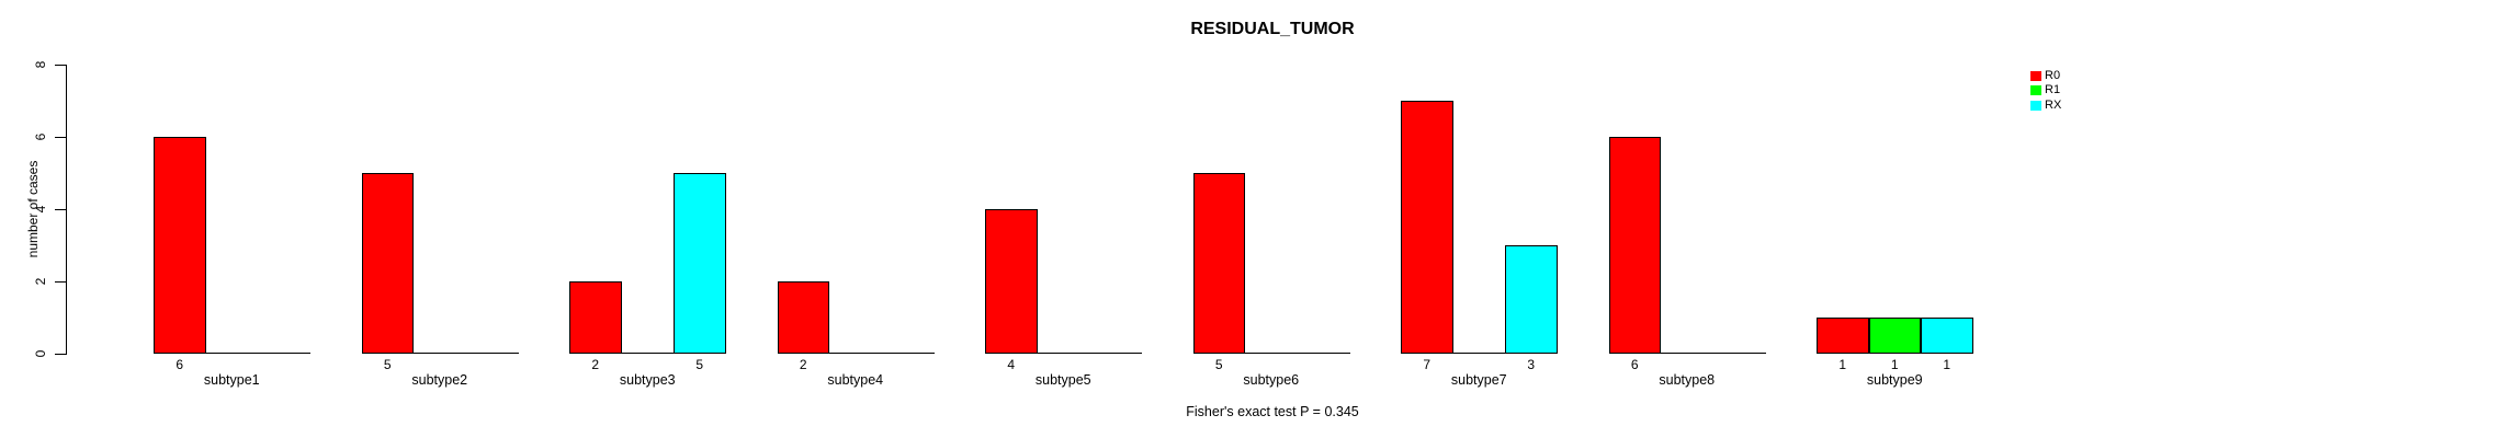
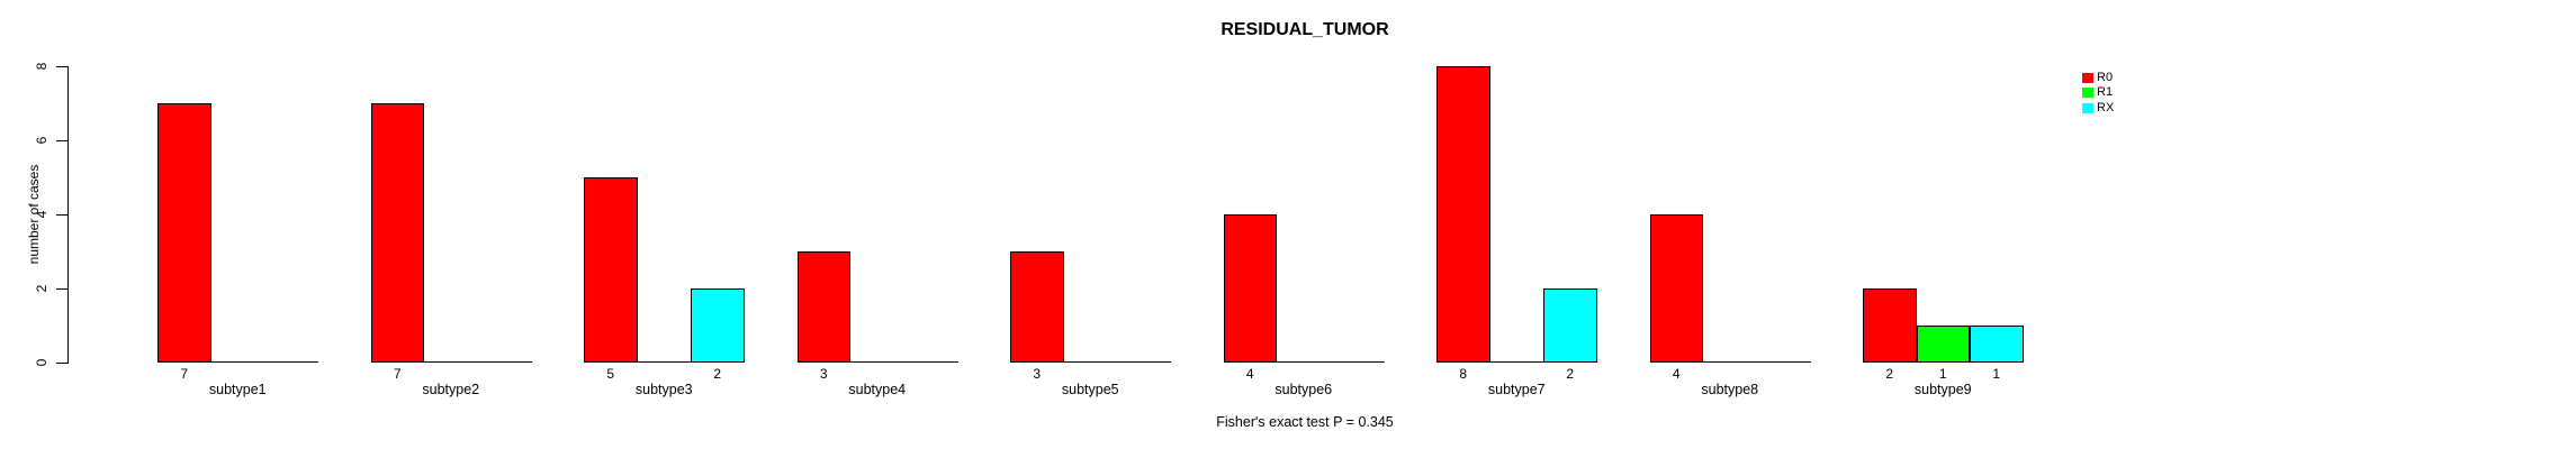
R0/subtype1: 6 -> 7
R0/subtype2: 5 -> 7
R0/subtype3: 2 -> 5
RX/subtype3: 5 -> 2
R0/subtype4: 2 -> 3
R0/subtype5: 4 -> 3
R0/subtype6: 5 -> 4
R0/subtype7: 7 -> 8
RX/subtype7: 3 -> 2
R0/subtype8: 6 -> 4
R0/subtype9: 1 -> 2
